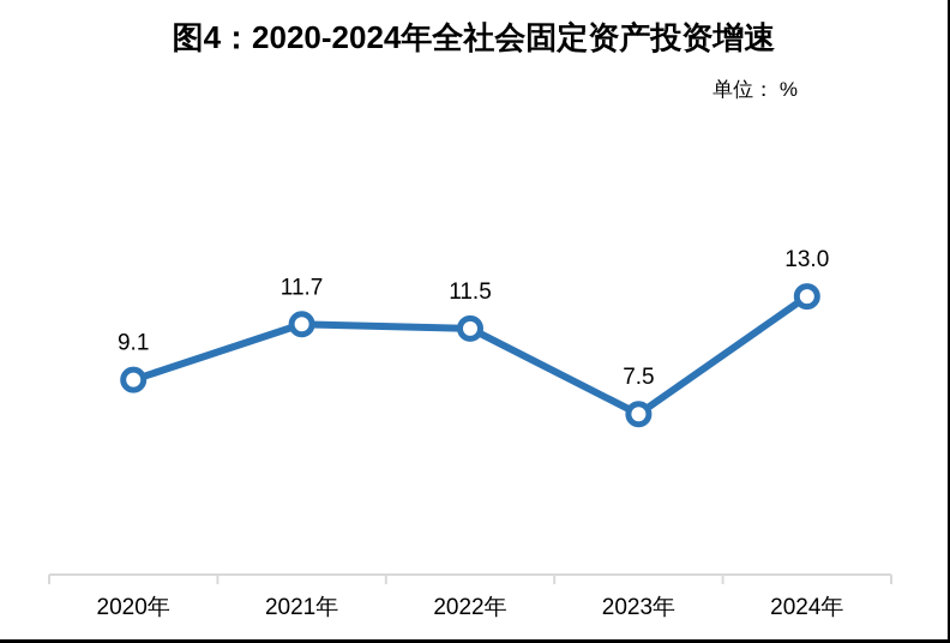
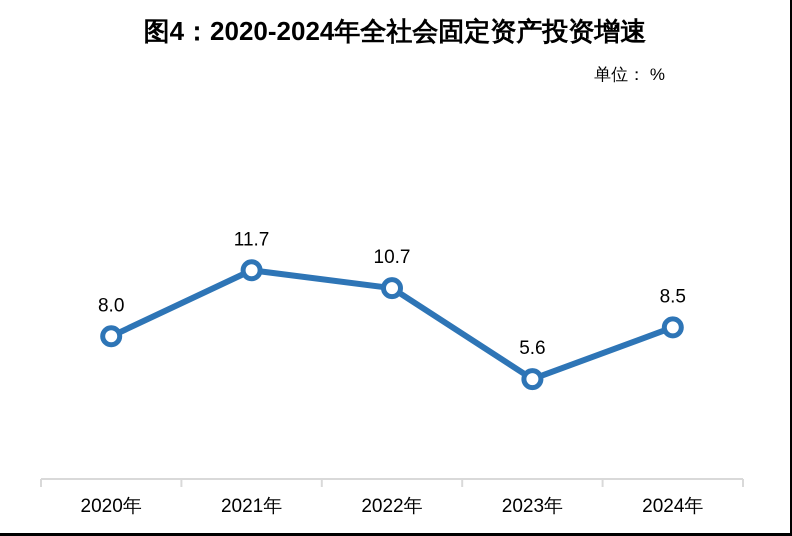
2020年: 9.1 -> 8.0
2022年: 11.5 -> 10.7
2023年: 7.5 -> 5.6
2024年: 13.0 -> 8.5
